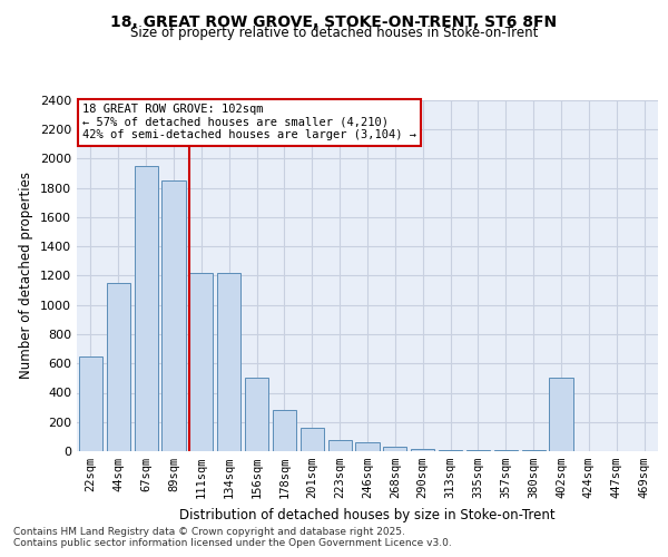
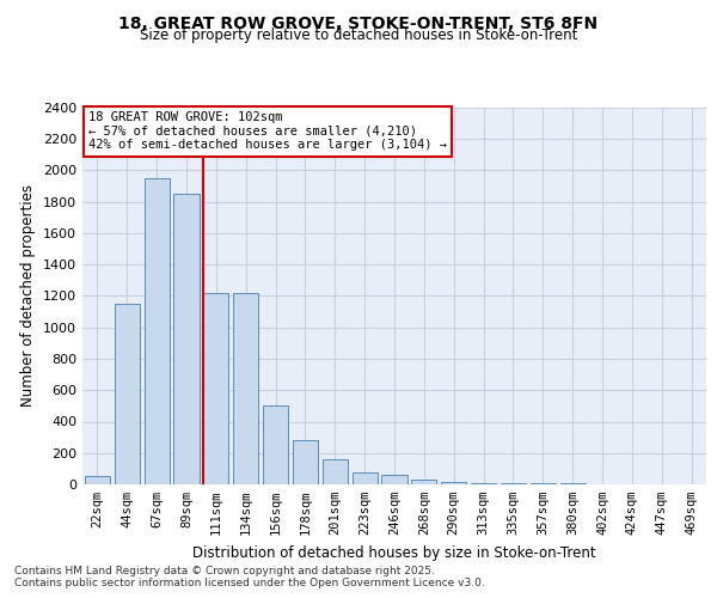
22sqm: 650 -> 50
402sqm: 500 -> 0
